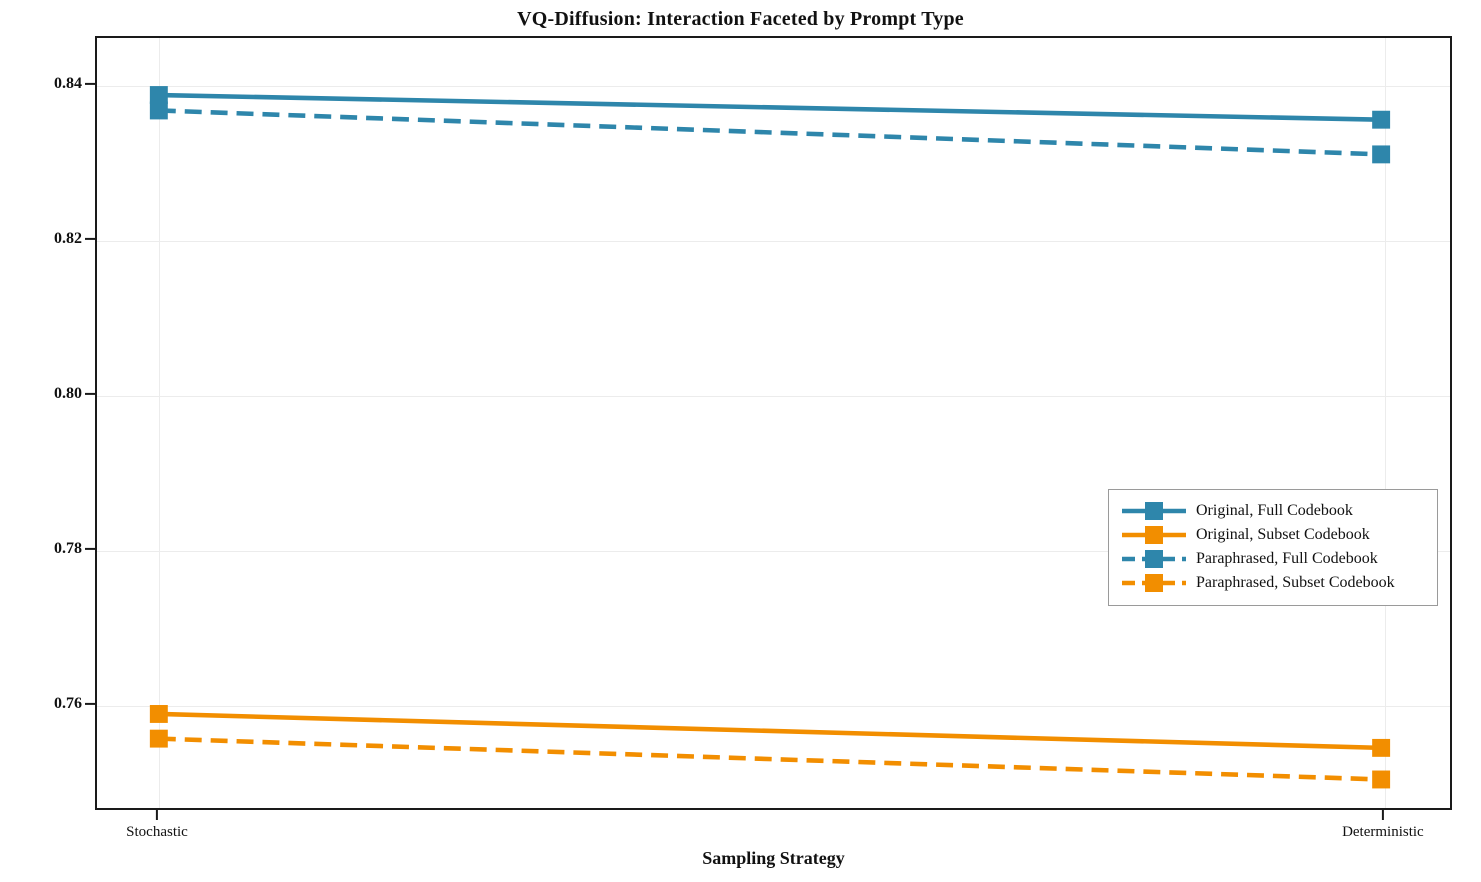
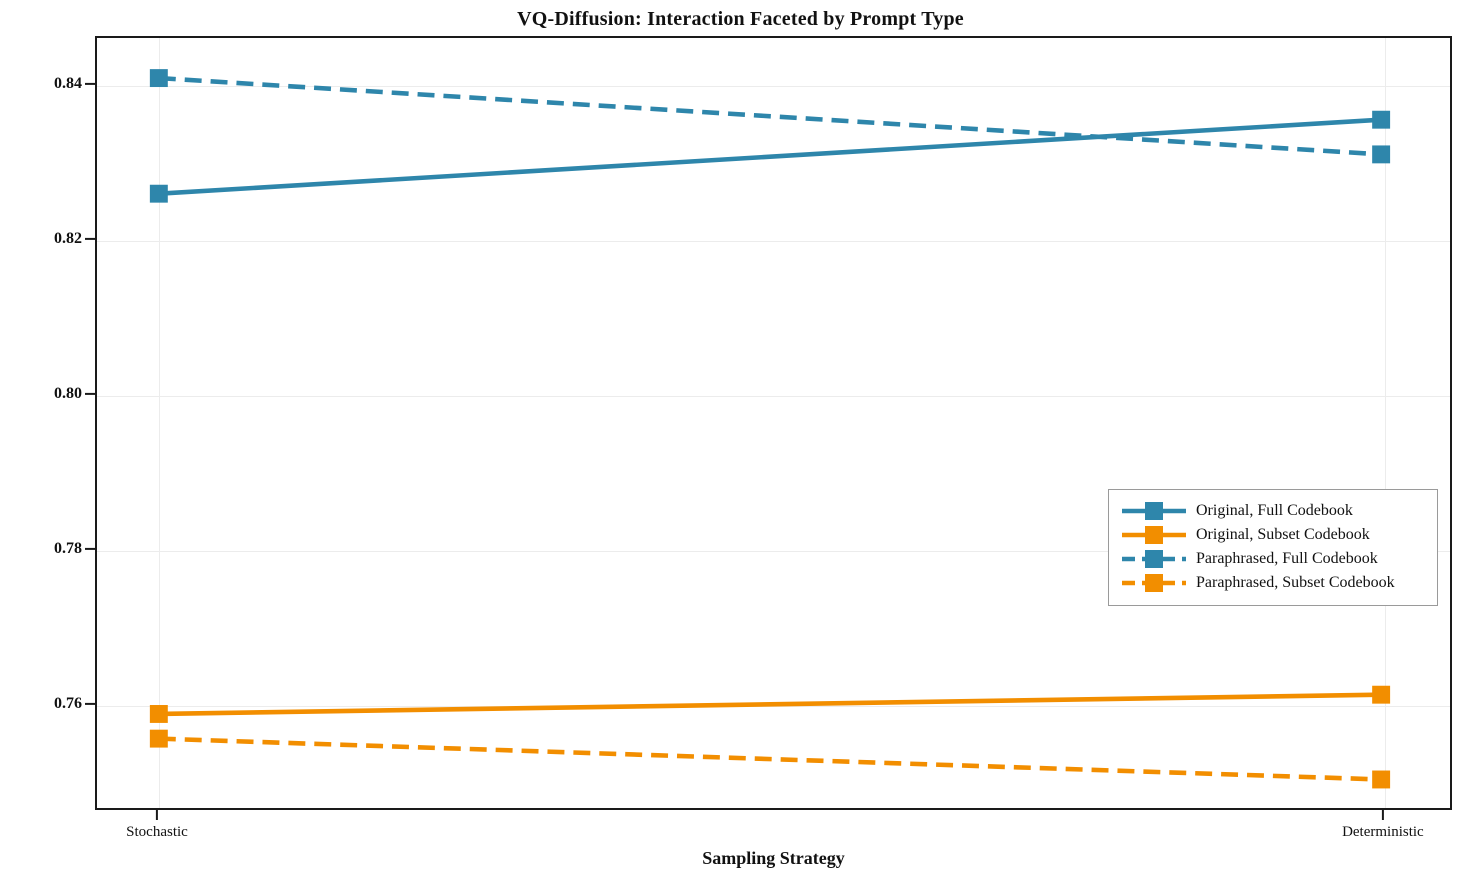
Original, Full Codebook/Stochastic: 0.839 -> 0.826
Paraphrased, Full Codebook/Stochastic: 0.837 -> 0.841
Original, Subset Codebook/Deterministic: 0.754 -> 0.761
